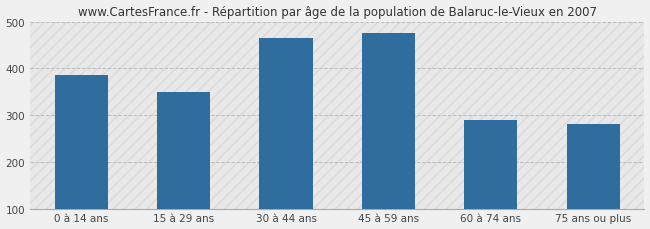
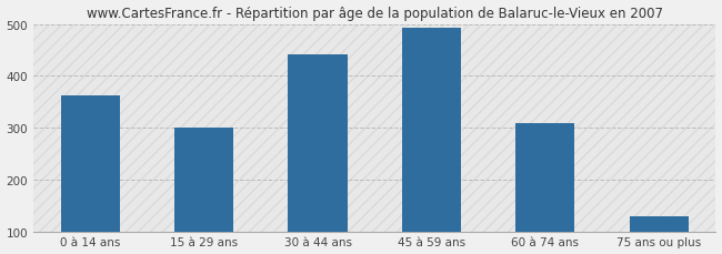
0 à 14 ans: 385 -> 363
15 à 29 ans: 350 -> 301
30 à 44 ans: 465 -> 441
45 à 59 ans: 475 -> 493
60 à 74 ans: 290 -> 308
75 ans ou plus: 280 -> 130
